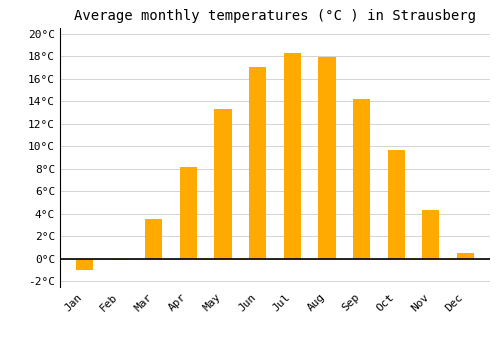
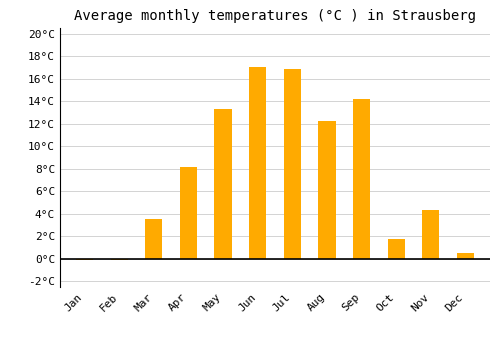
Jan: -1.0°C -> -0.1°C
Jul: 18.3°C -> 16.9°C
Aug: 17.9°C -> 12.2°C
Oct: 9.7°C -> 1.8°C
